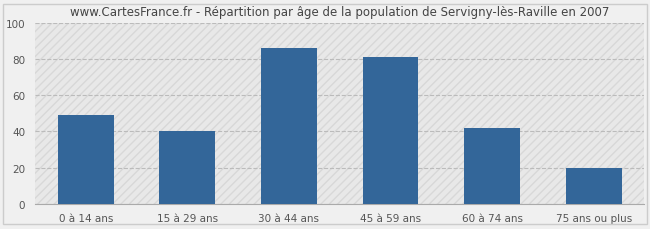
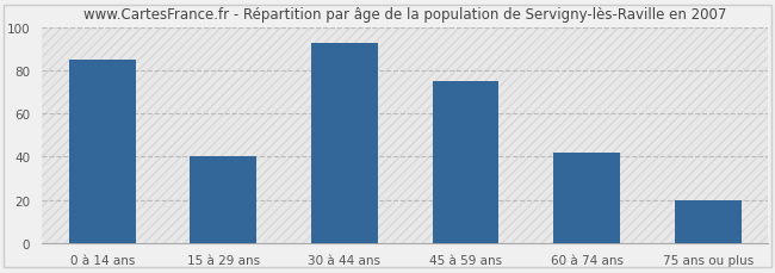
0 à 14 ans: 49 -> 85
30 à 44 ans: 86 -> 93
45 à 59 ans: 81 -> 75
